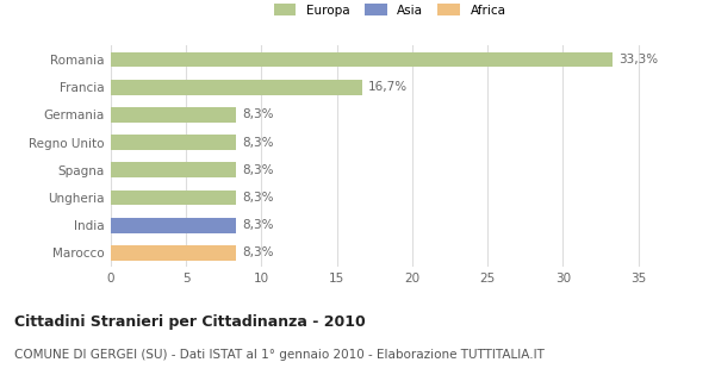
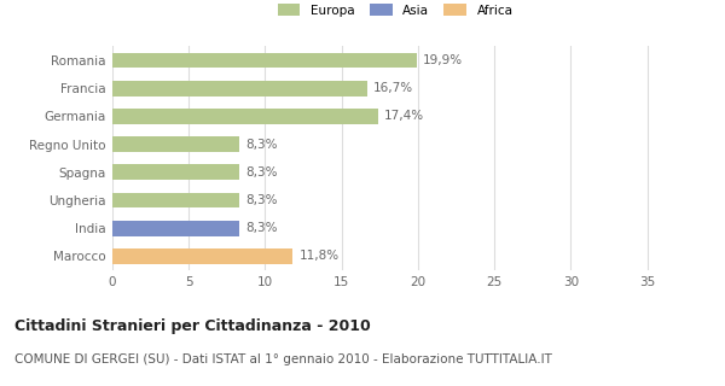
Romania: 33,3% -> 19,9%
Germania: 8,3% -> 17,4%
Marocco: 8,3% -> 11,8%
